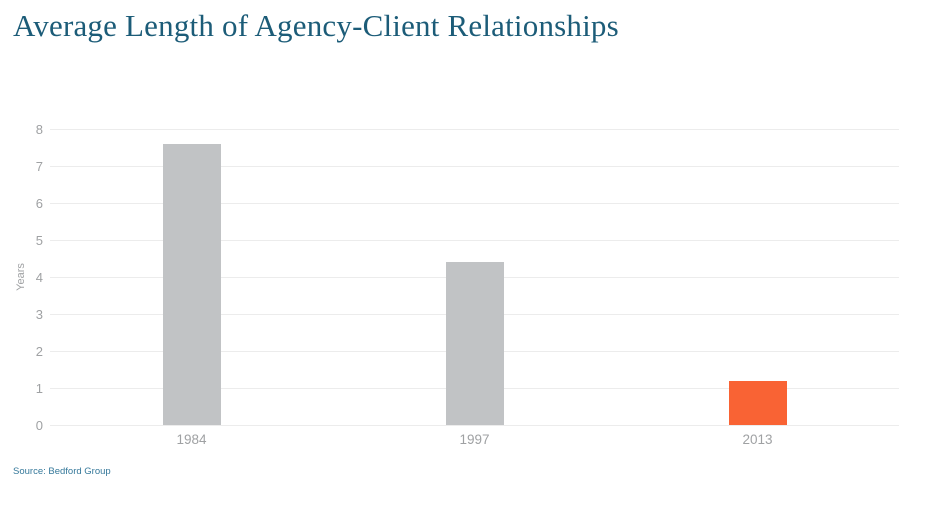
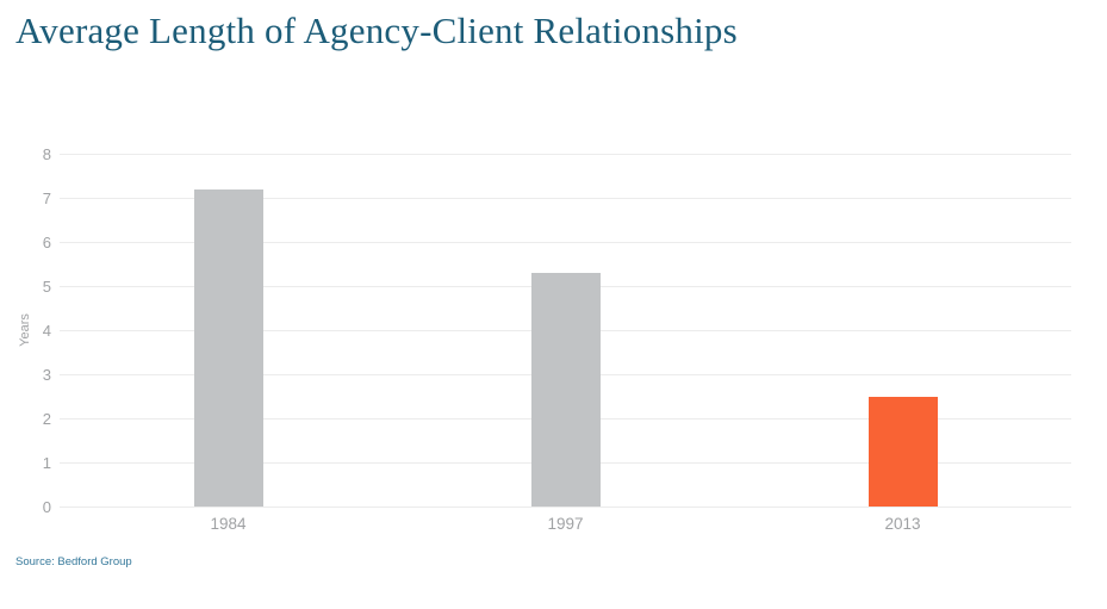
1984: 7.6 -> 7.2
1997: 4.4 -> 5.3
2013: 1.2 -> 2.5
